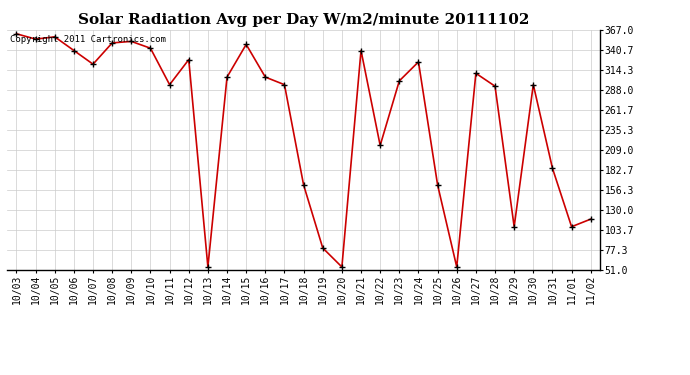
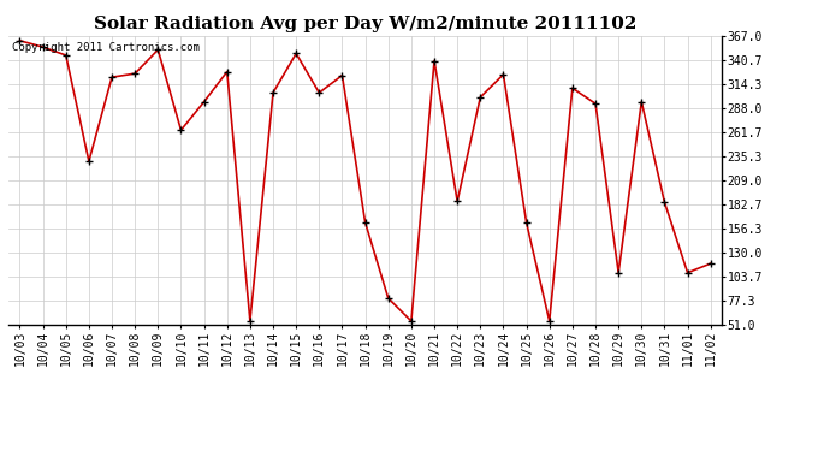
10/05: 358 -> 346
10/06: 340 -> 230
10/08: 350 -> 326
10/10: 343 -> 264
10/17: 295 -> 324
10/22: 215 -> 186
